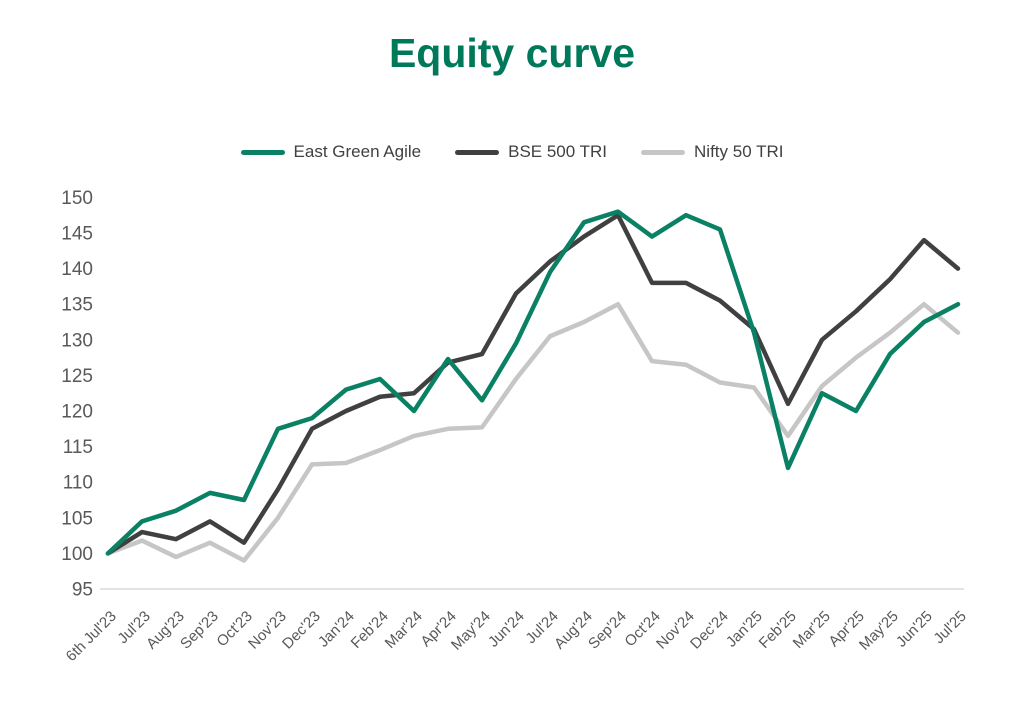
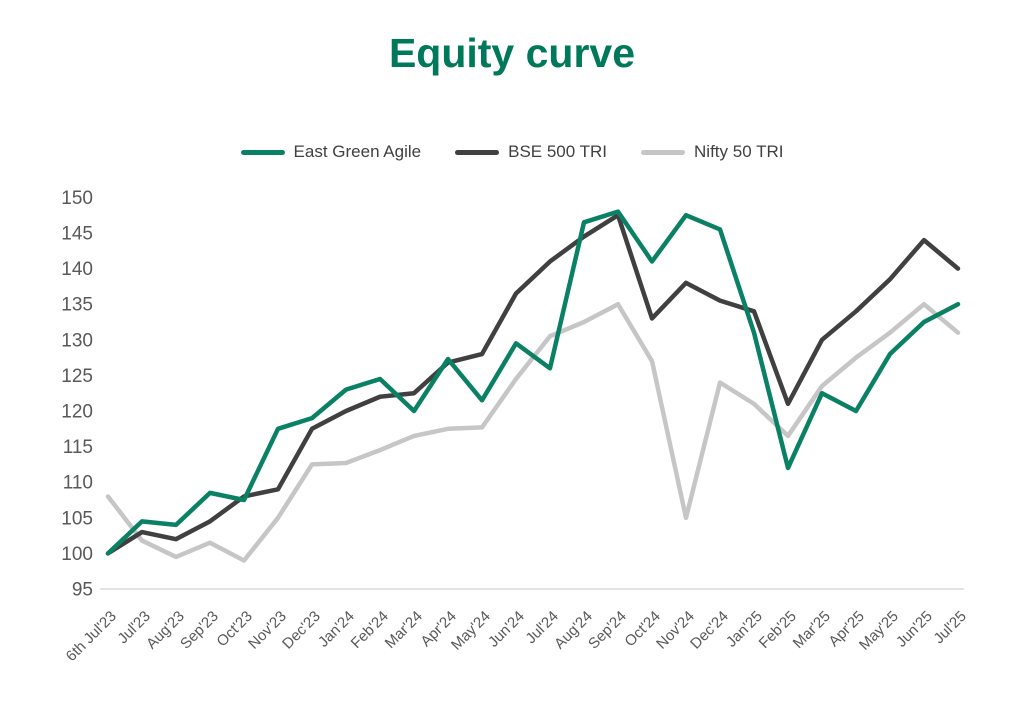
Nifty 50 TRI/6th Jul'23: 100 -> 108
East Green Agile/Aug'23: 106 -> 104
BSE 500 TRI/Oct'23: 102 -> 108
East Green Agile/Jul'24: 140 -> 126
East Green Agile/Oct'24: 144 -> 141
BSE 500 TRI/Oct'24: 138 -> 133
Nifty 50 TRI/Nov'24: 126 -> 105
BSE 500 TRI/Jan'25: 132 -> 134
Nifty 50 TRI/Jan'25: 123 -> 121
